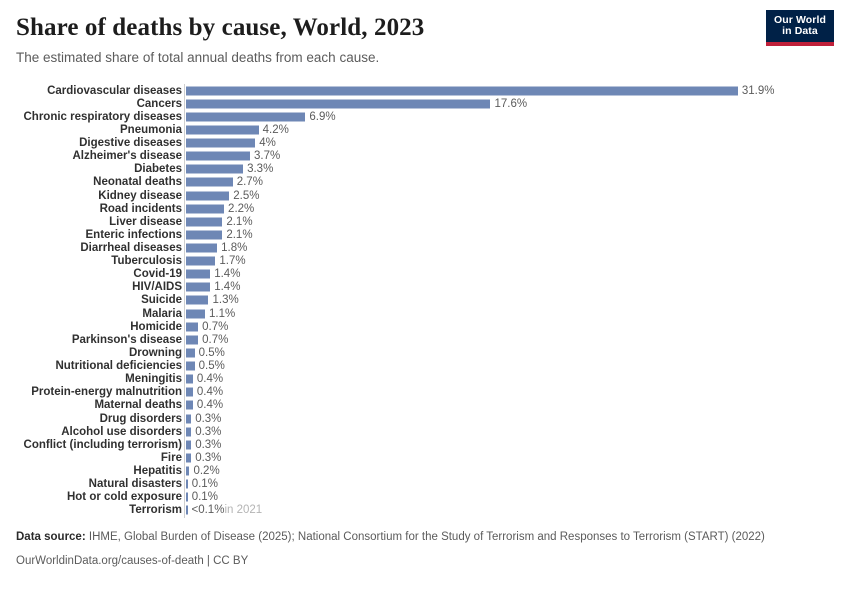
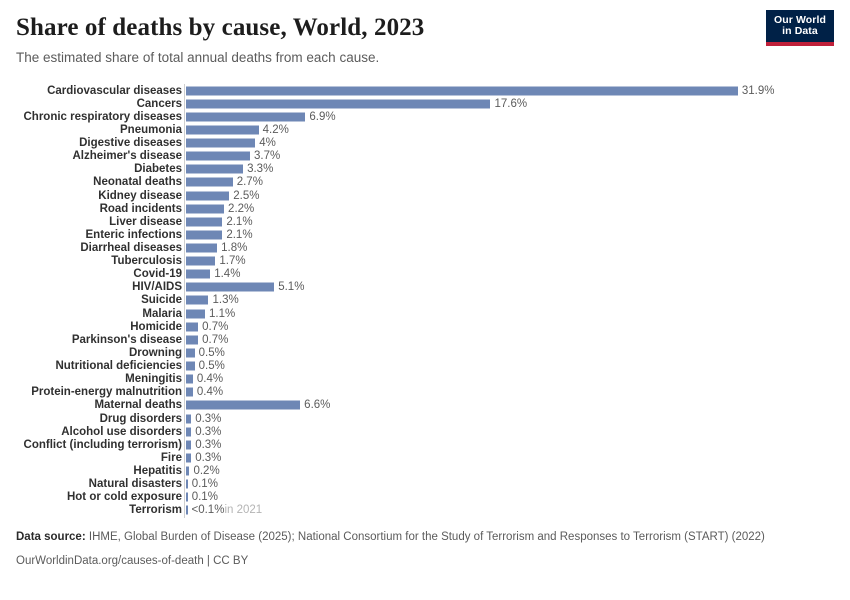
HIV/AIDS: 1.4% -> 5.1%
Maternal deaths: 0.4% -> 6.6%
